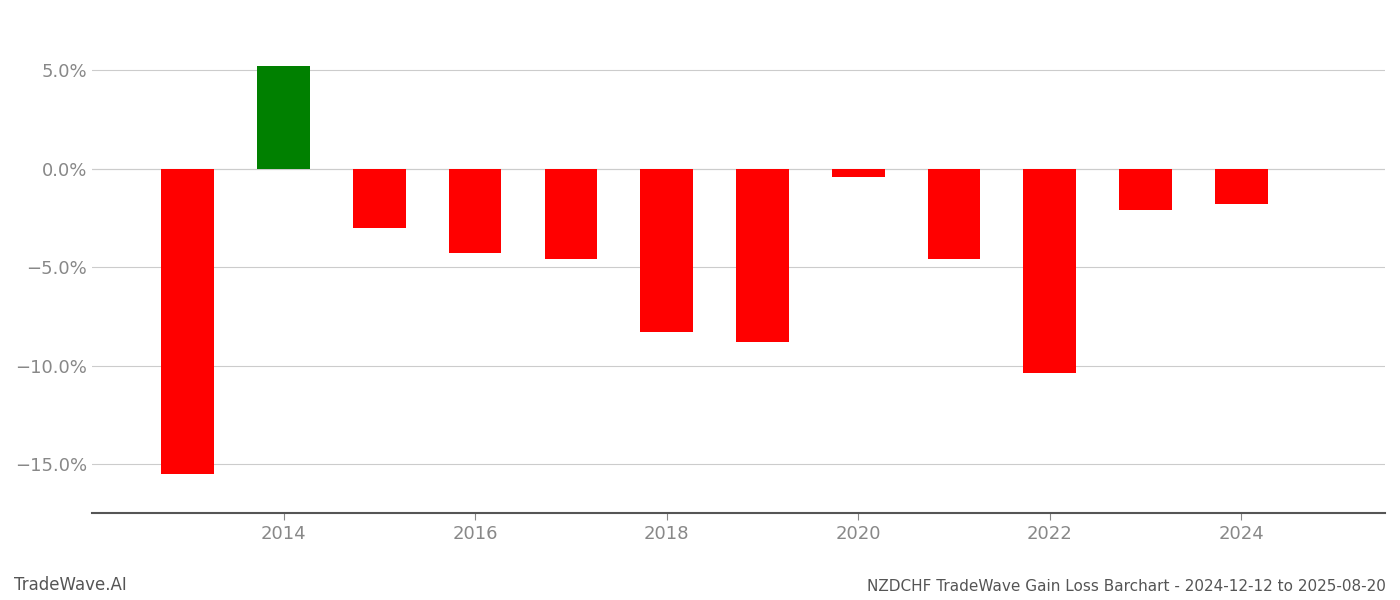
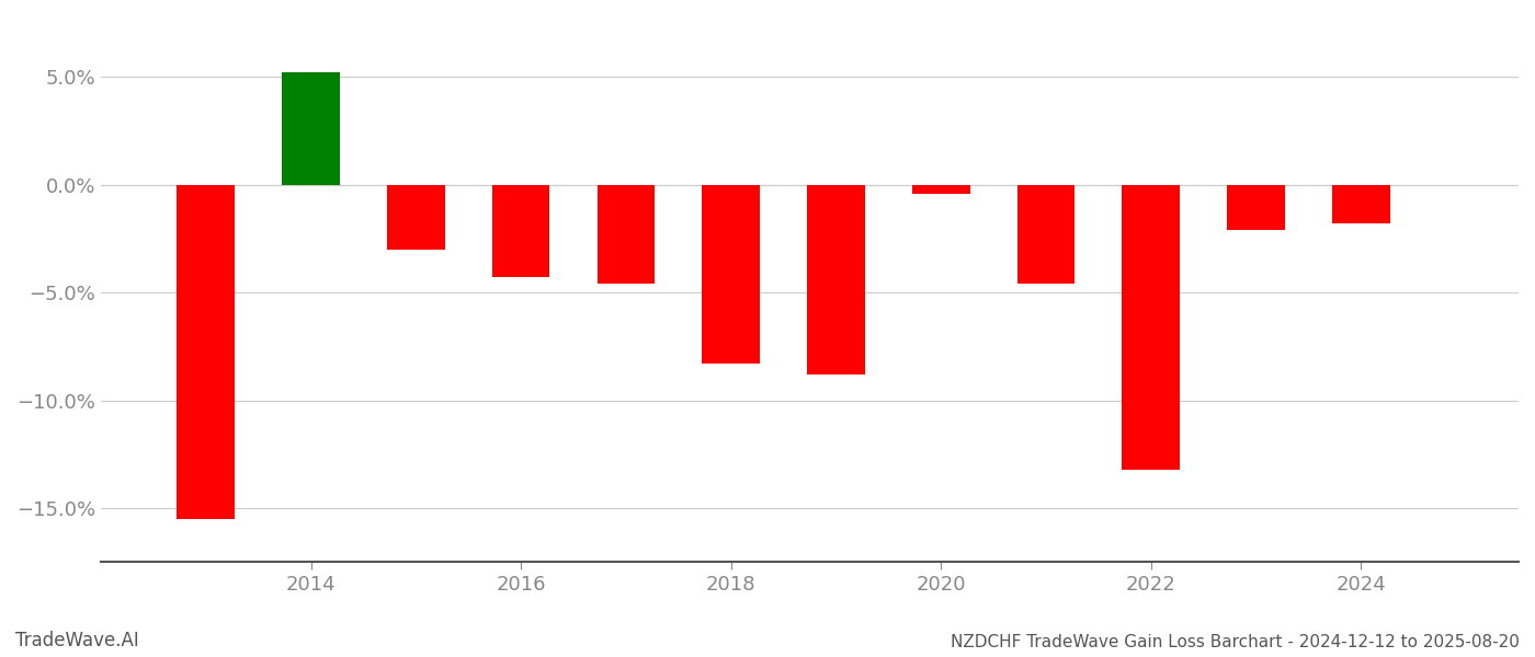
2022: -10.4% -> -13.2%
